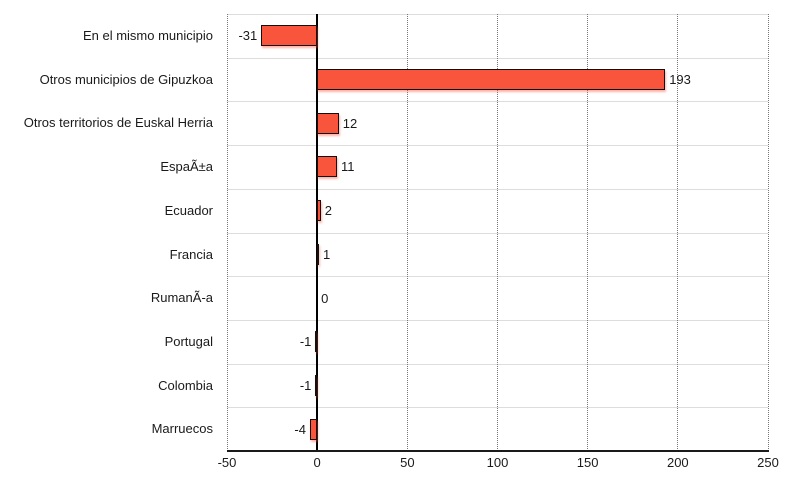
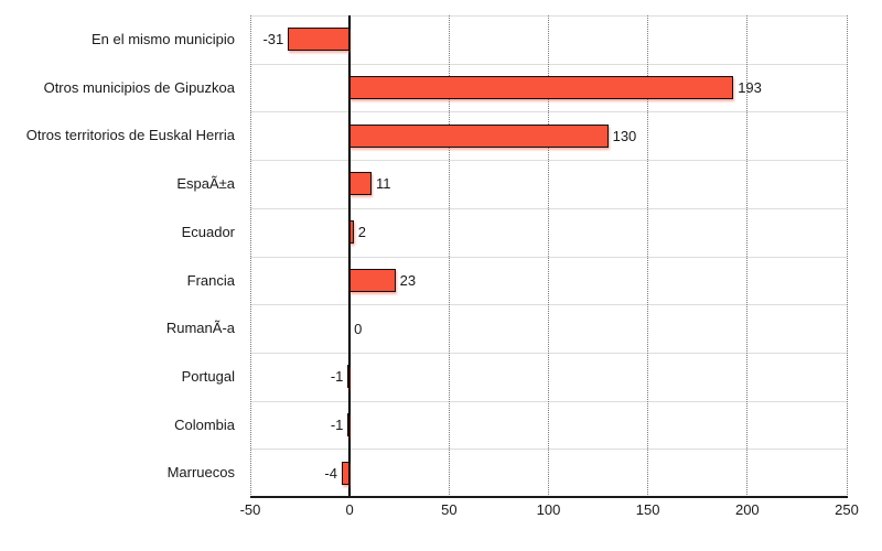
Otros territorios de Euskal Herria: 12 -> 130
Francia: 1 -> 23
